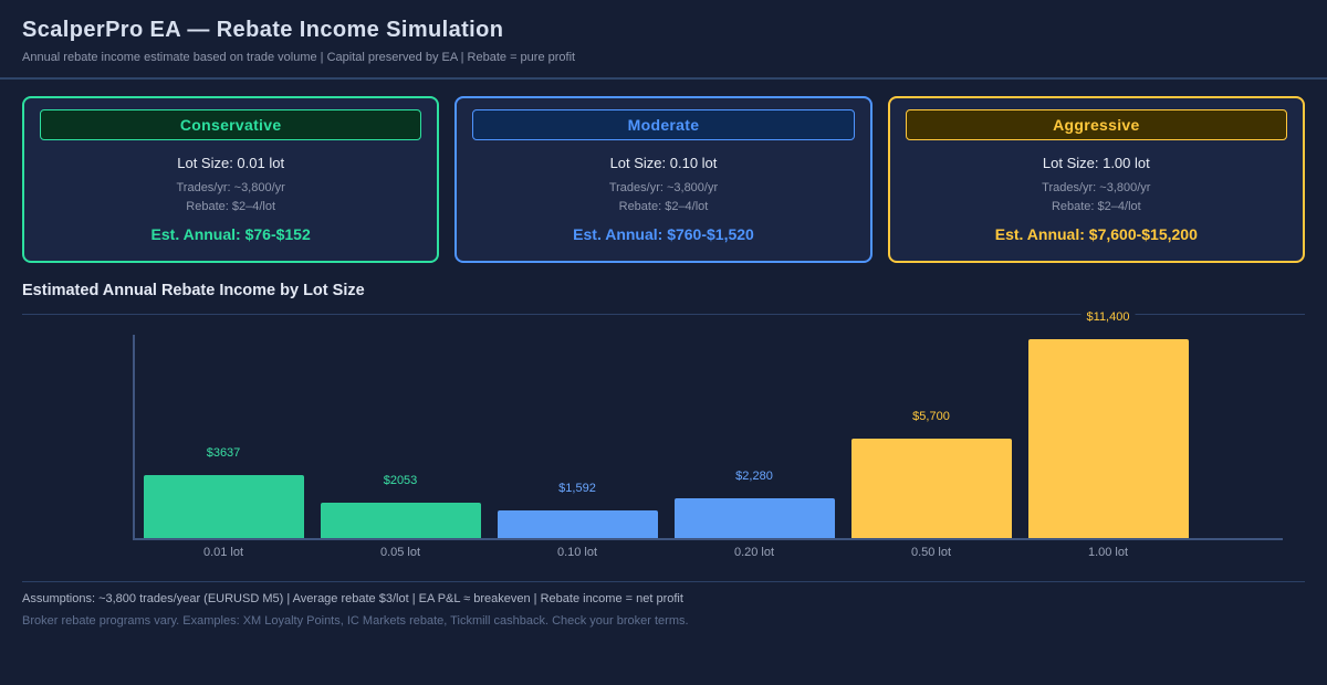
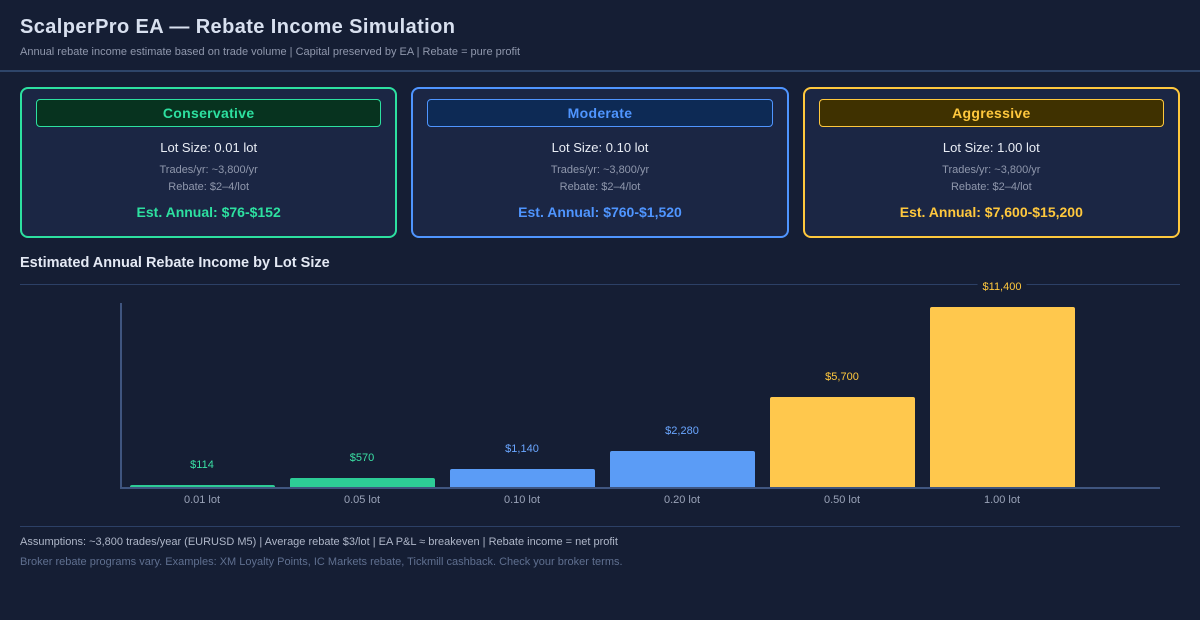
0.01 lot: $3637 -> $114
0.05 lot: $2053 -> $570
0.10 lot: $1,592 -> $1,140
